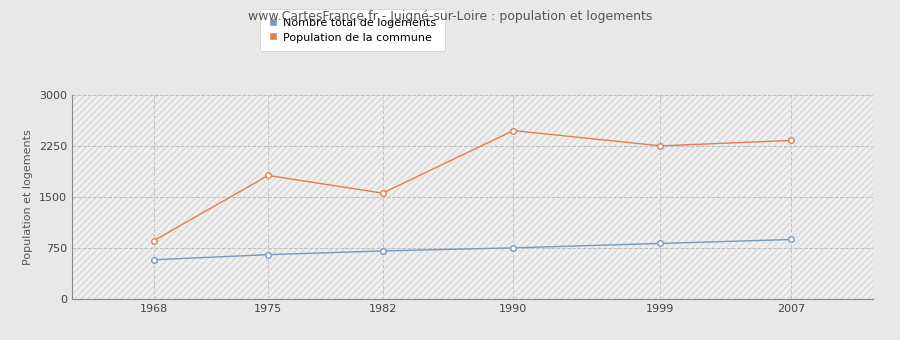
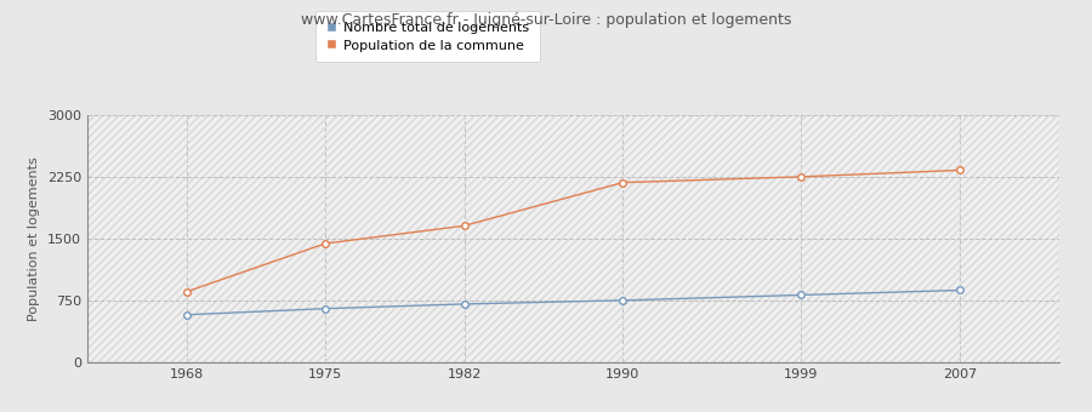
Population de la commune/1975: 1820 -> 1440
Population de la commune/1982: 1560 -> 1660
Population de la commune/1990: 2480 -> 2180
